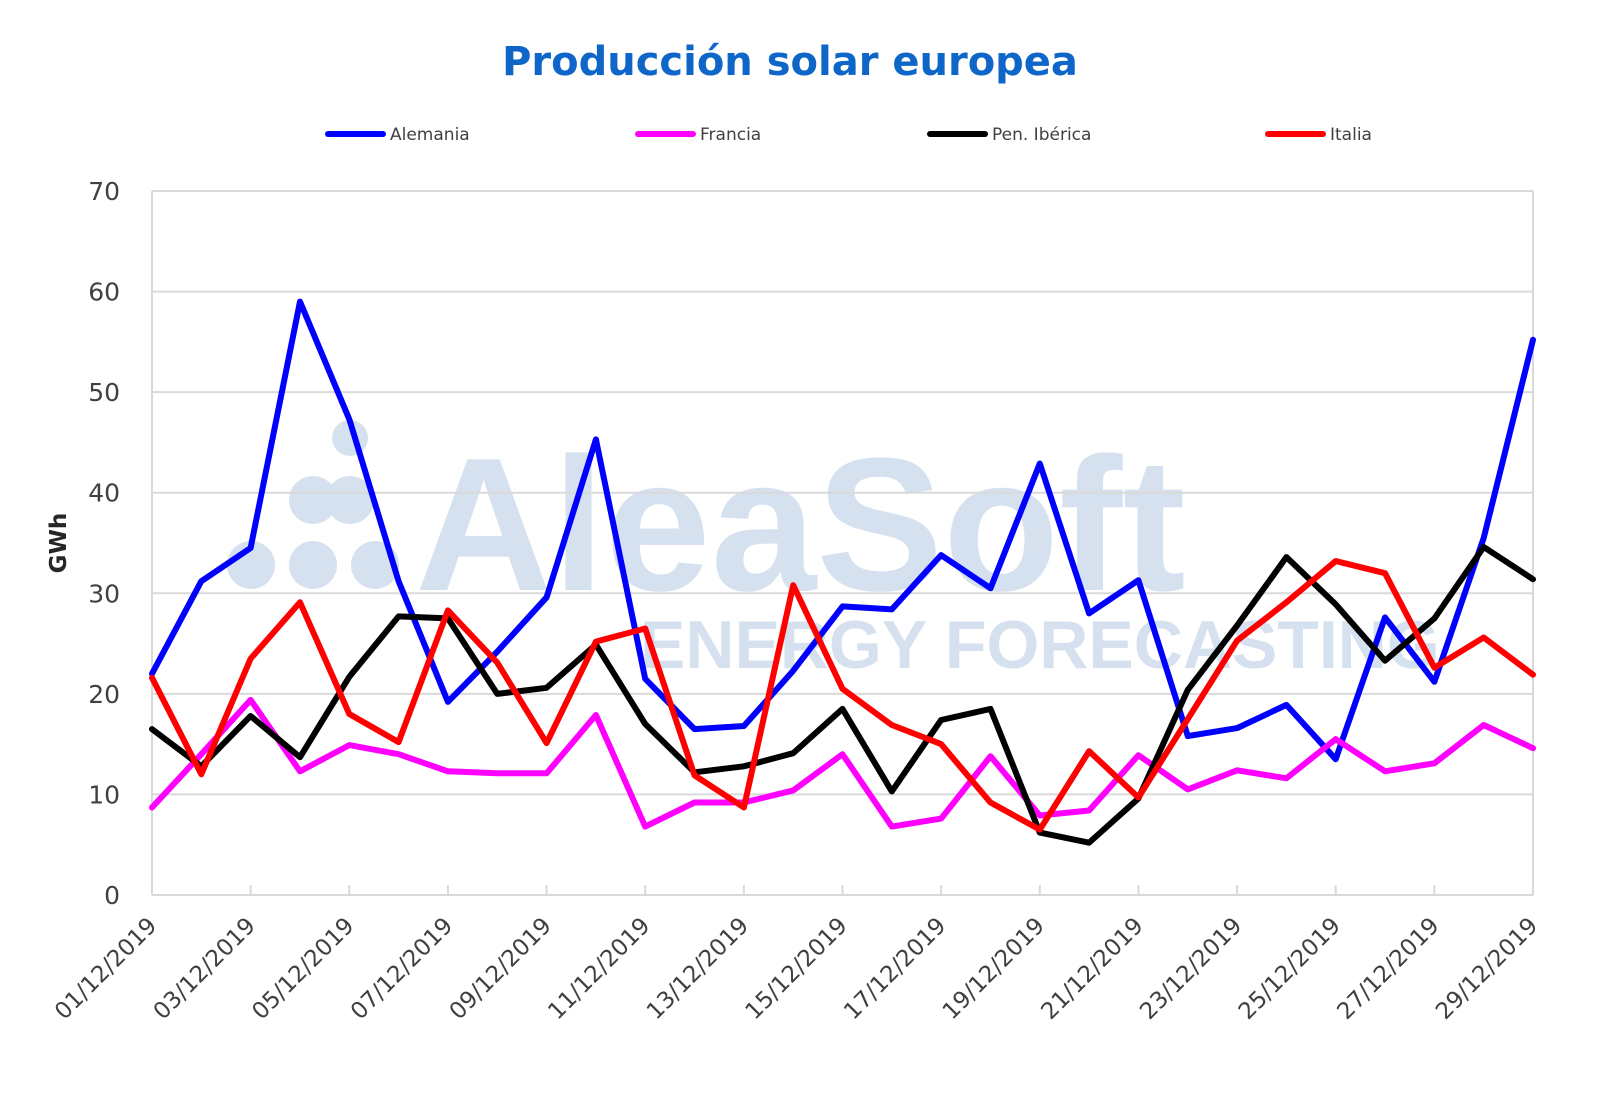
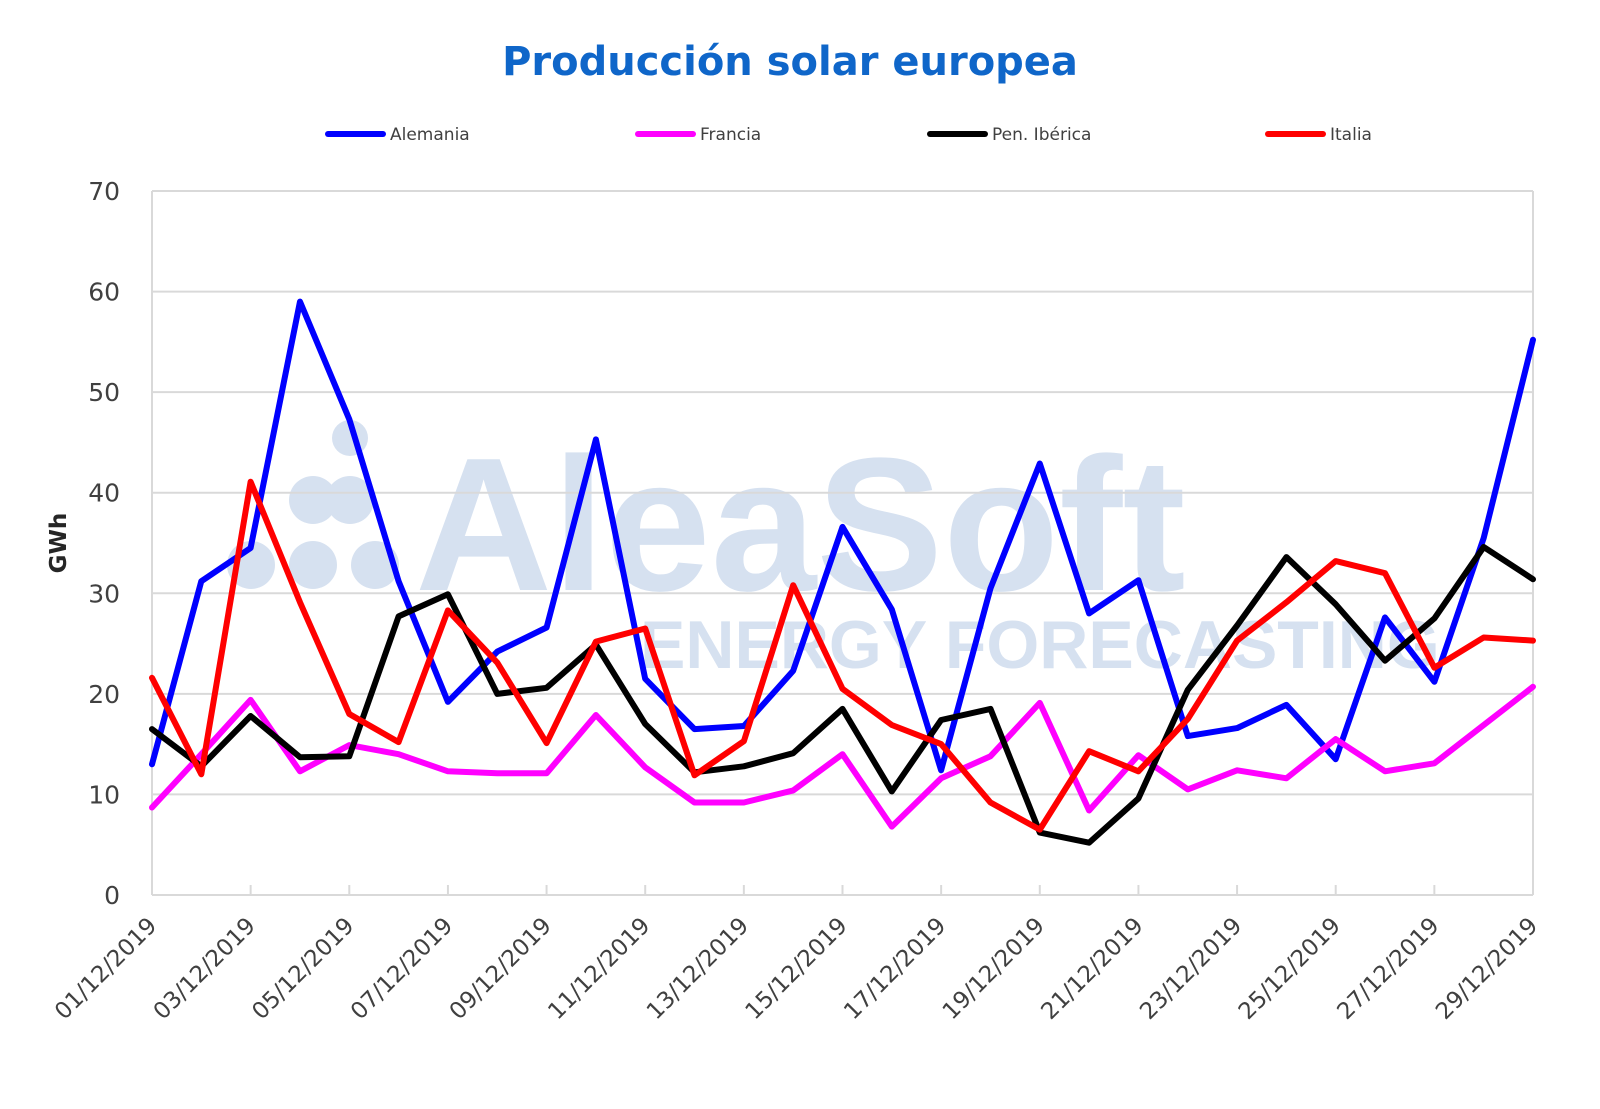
Alemania/01/12/2019: 22.0 -> 13.0
Italia/03/12/2019: 23.5 -> 41.1
Pen. Ibérica/05/12/2019: 21.7 -> 13.8
Pen. Ibérica/07/12/2019: 27.5 -> 29.9
Alemania/09/12/2019: 29.6 -> 26.6
Francia/11/12/2019: 6.8 -> 12.7
Italia/13/12/2019: 8.7 -> 15.3
Alemania/15/12/2019: 28.7 -> 36.6
Alemania/17/12/2019: 33.8 -> 12.4
Francia/17/12/2019: 7.6 -> 11.6
Francia/19/12/2019: 7.9 -> 19.1
Italia/21/12/2019: 9.7 -> 12.3
Francia/29/12/2019: 14.6 -> 20.7
Italia/29/12/2019: 21.9 -> 25.3
